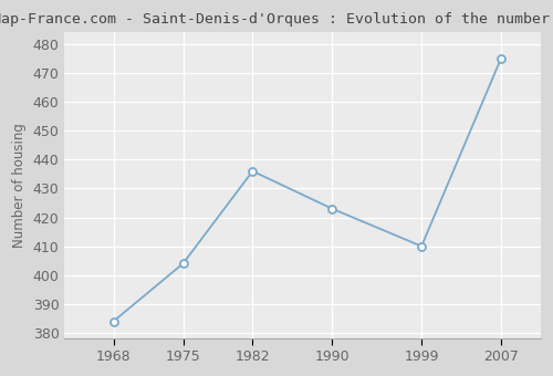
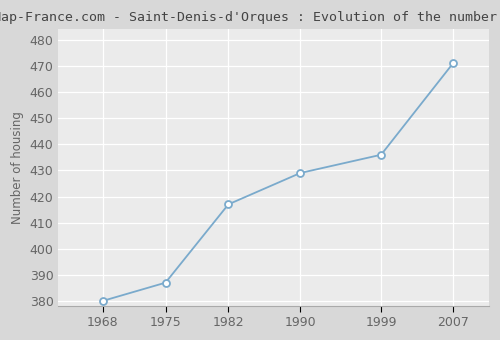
1968: 384 -> 380
1975: 404 -> 387
1982: 436 -> 417
1990: 423 -> 429
1999: 410 -> 436
2007: 475 -> 471
